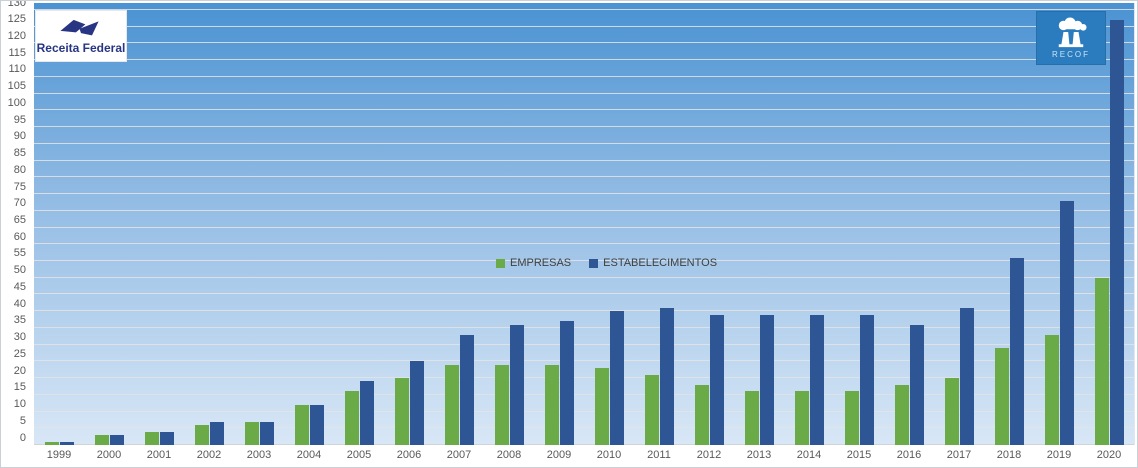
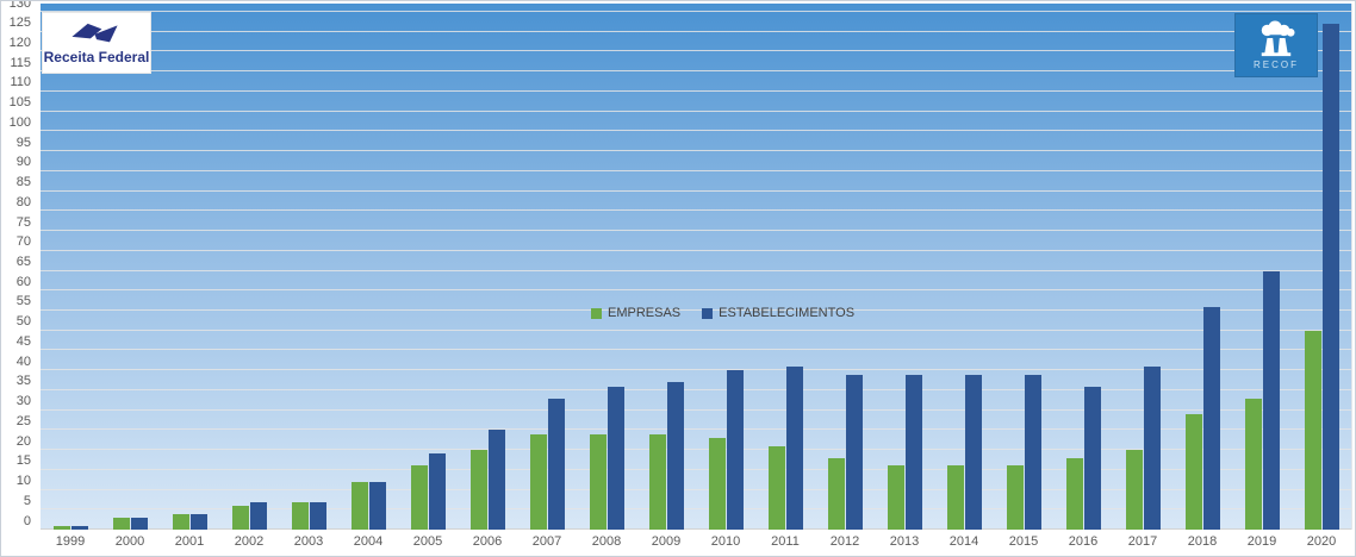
ESTABELECIMENTOS/2019: 73 -> 65
